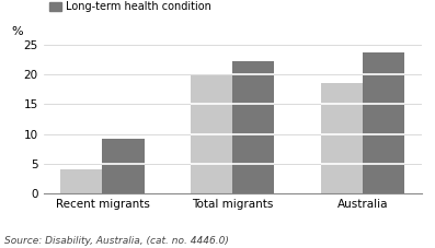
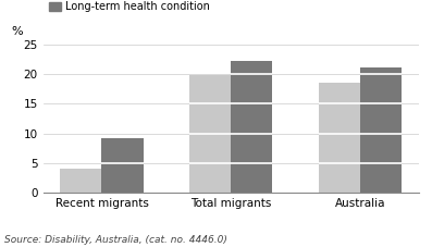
Long-term health condition/Australia: 23.6 -> 21.1
